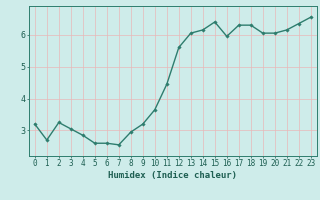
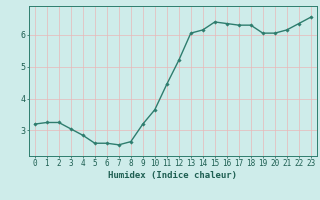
1: 2.70 -> 3.25
8: 2.95 -> 2.65
12: 5.60 -> 5.20
16: 5.95 -> 6.35
